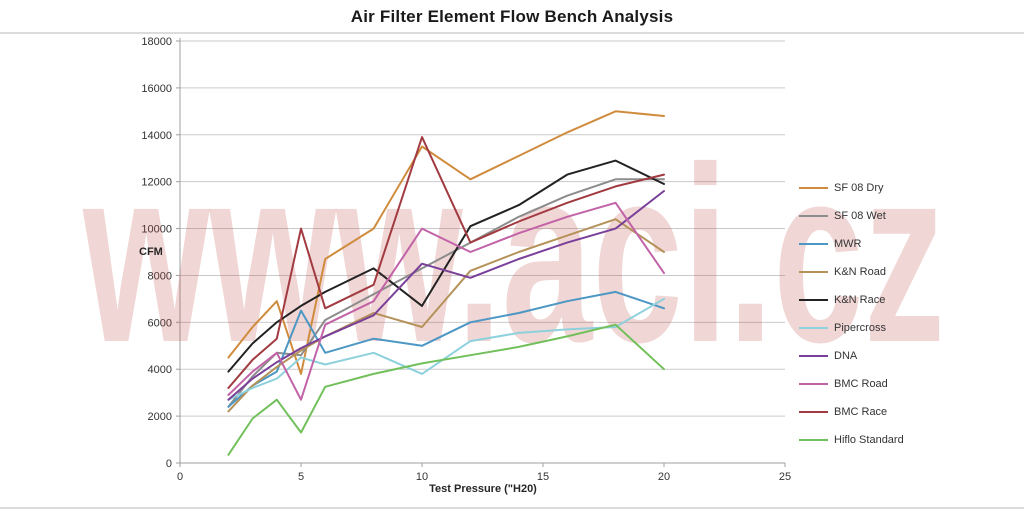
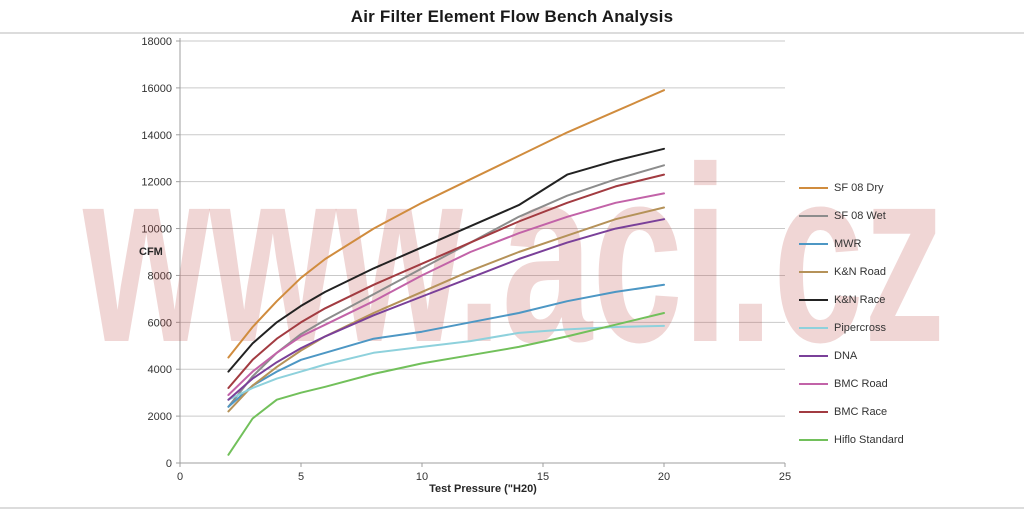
SF 08 Dry/5: 3800 -> 7900
SF 08 Wet/5: 4600 -> 5500
MWR/5: 6500 -> 4400
Pipercross/5: 4500 -> 3900
BMC Road/5: 2700 -> 5400
BMC Race/5: 10000 -> 6000
Hiflo Standard/5: 1300 -> 3000
SF 08 Dry/10: 13500 -> 11100
MWR/10: 5000 -> 5600
K&N Road/10: 5800 -> 7300
K&N Race/10: 6700 -> 9200
Pipercross/10: 3800 -> 5000
DNA/10: 8500 -> 7100
BMC Road/10: 10000 -> 8000
BMC Race/10: 13900 -> 8500
SF 08 Dry/20: 14800 -> 15900
SF 08 Wet/20: 12100 -> 12700
MWR/20: 6600 -> 7600
K&N Road/20: 9000 -> 10900
K&N Race/20: 11900 -> 13400
Pipercross/20: 7000 -> 5800
DNA/20: 11600 -> 10400
BMC Road/20: 8100 -> 11500
Hiflo Standard/20: 4000 -> 6400
